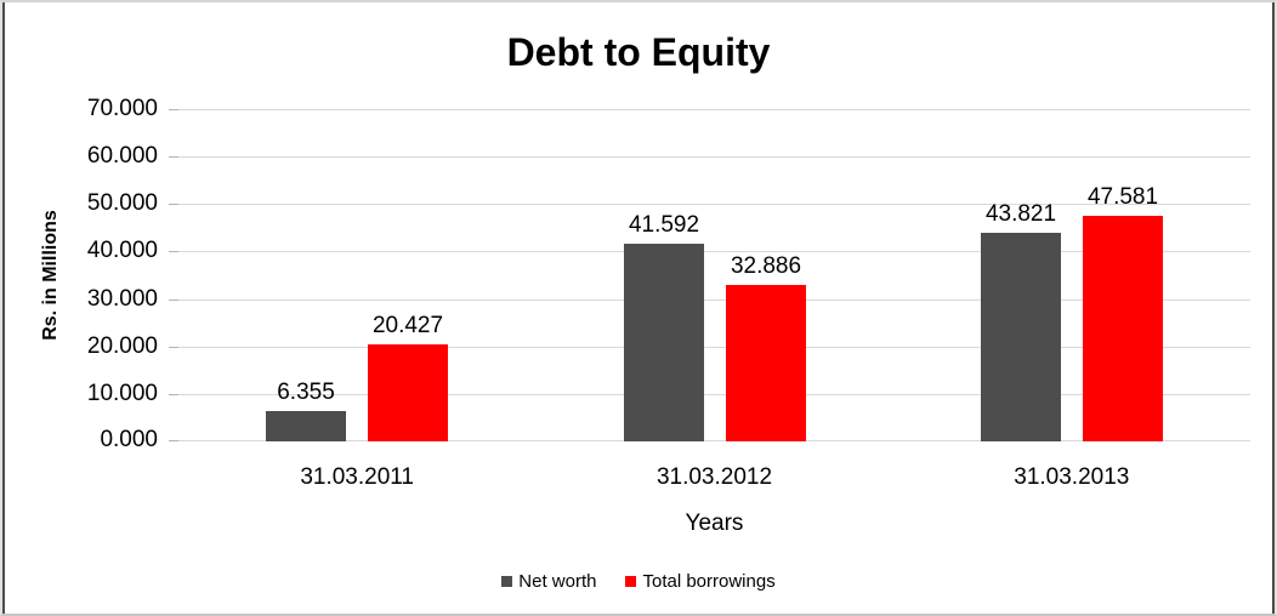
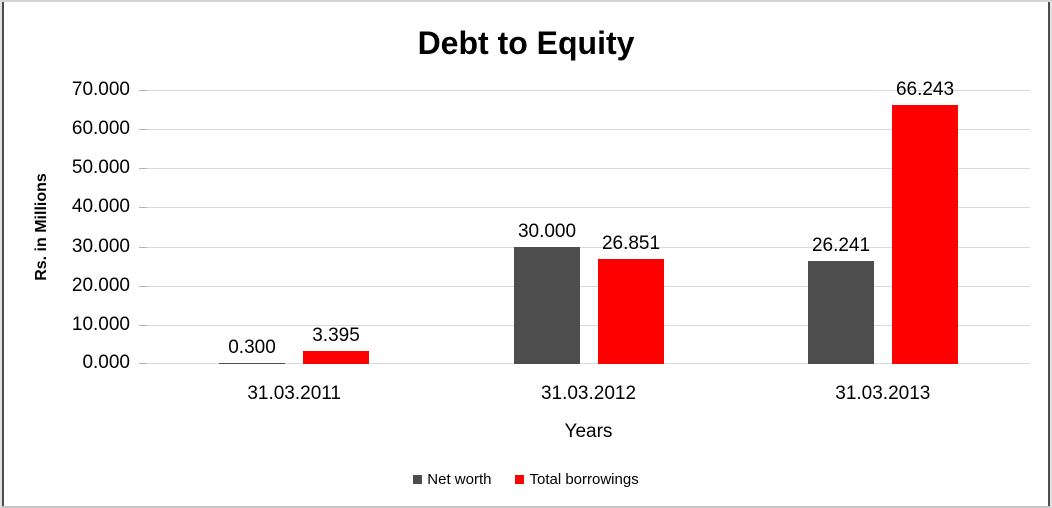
Net worth/31.03.2011: 6.355 -> 0.300
Total borrowings/31.03.2011: 20.427 -> 3.395
Net worth/31.03.2012: 41.592 -> 30.000
Total borrowings/31.03.2012: 32.886 -> 26.851
Net worth/31.03.2013: 43.821 -> 26.241
Total borrowings/31.03.2013: 47.581 -> 66.243
